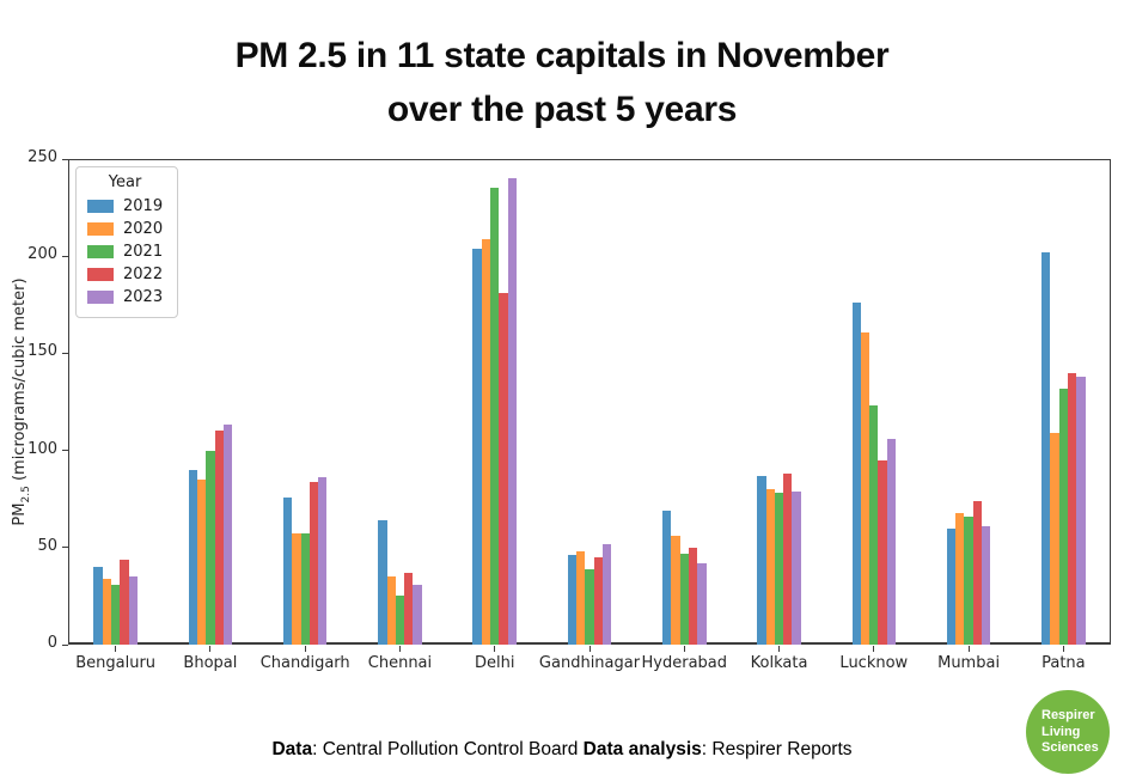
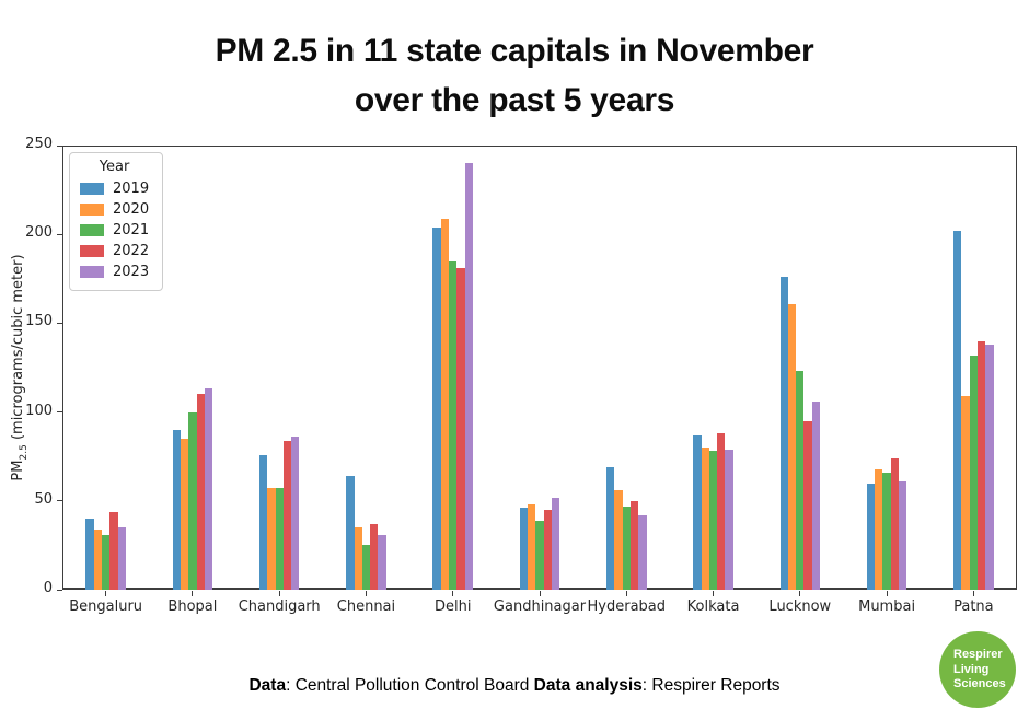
2021/Delhi: 235 -> 185
